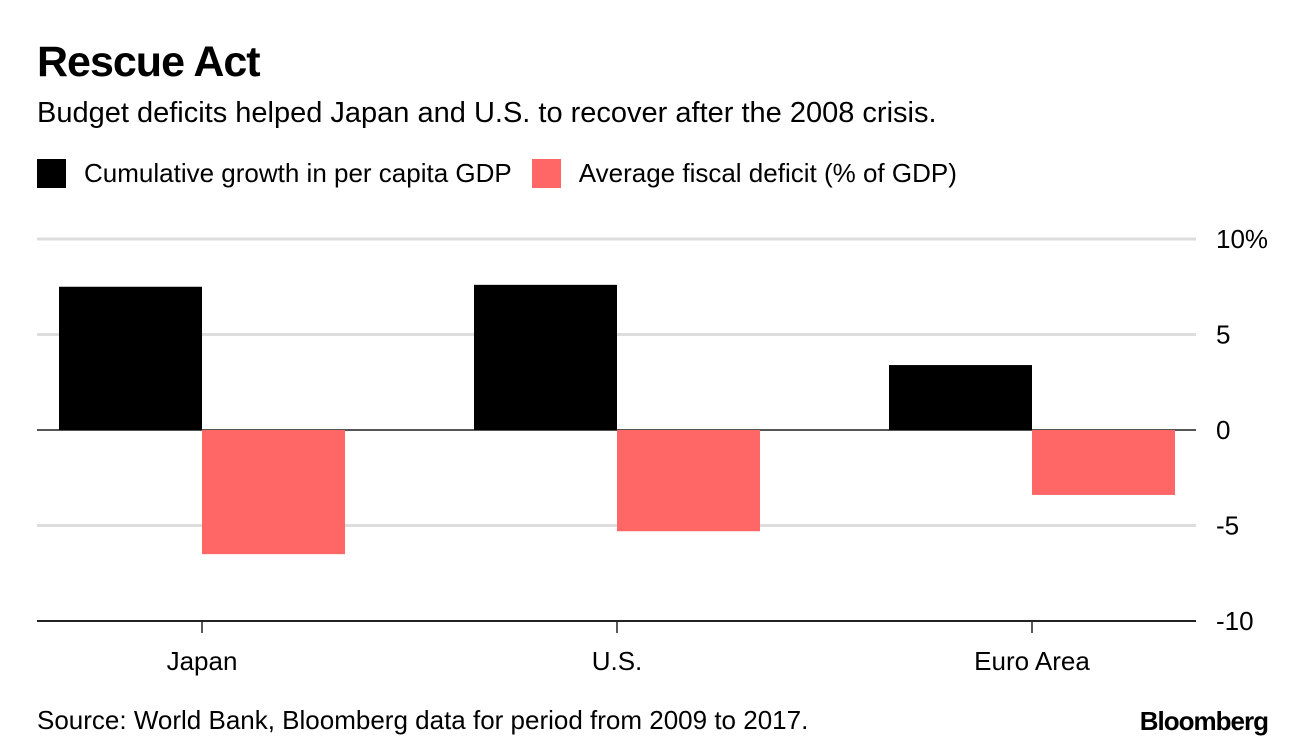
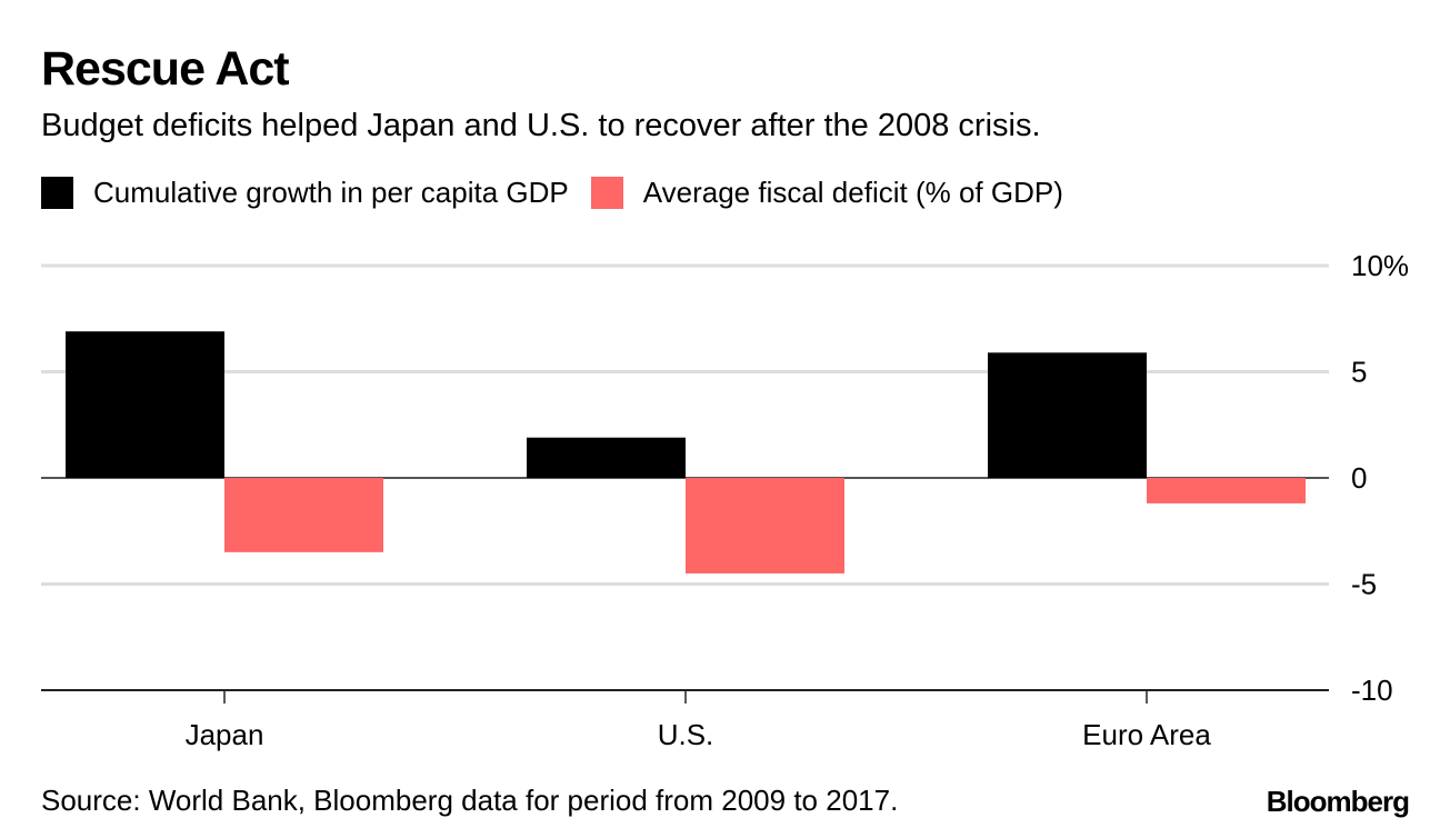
Cumulative growth in per capita GDP/Japan: 7.5% -> 6.9%
Average fiscal deficit (% of GDP)/Japan: -6.5% -> -3.5%
Cumulative growth in per capita GDP/U.S.: 7.6% -> 1.9%
Average fiscal deficit (% of GDP)/U.S.: -5.3% -> -4.5%
Cumulative growth in per capita GDP/Euro Area: 3.4% -> 5.9%
Average fiscal deficit (% of GDP)/Euro Area: -3.4% -> -1.2%
